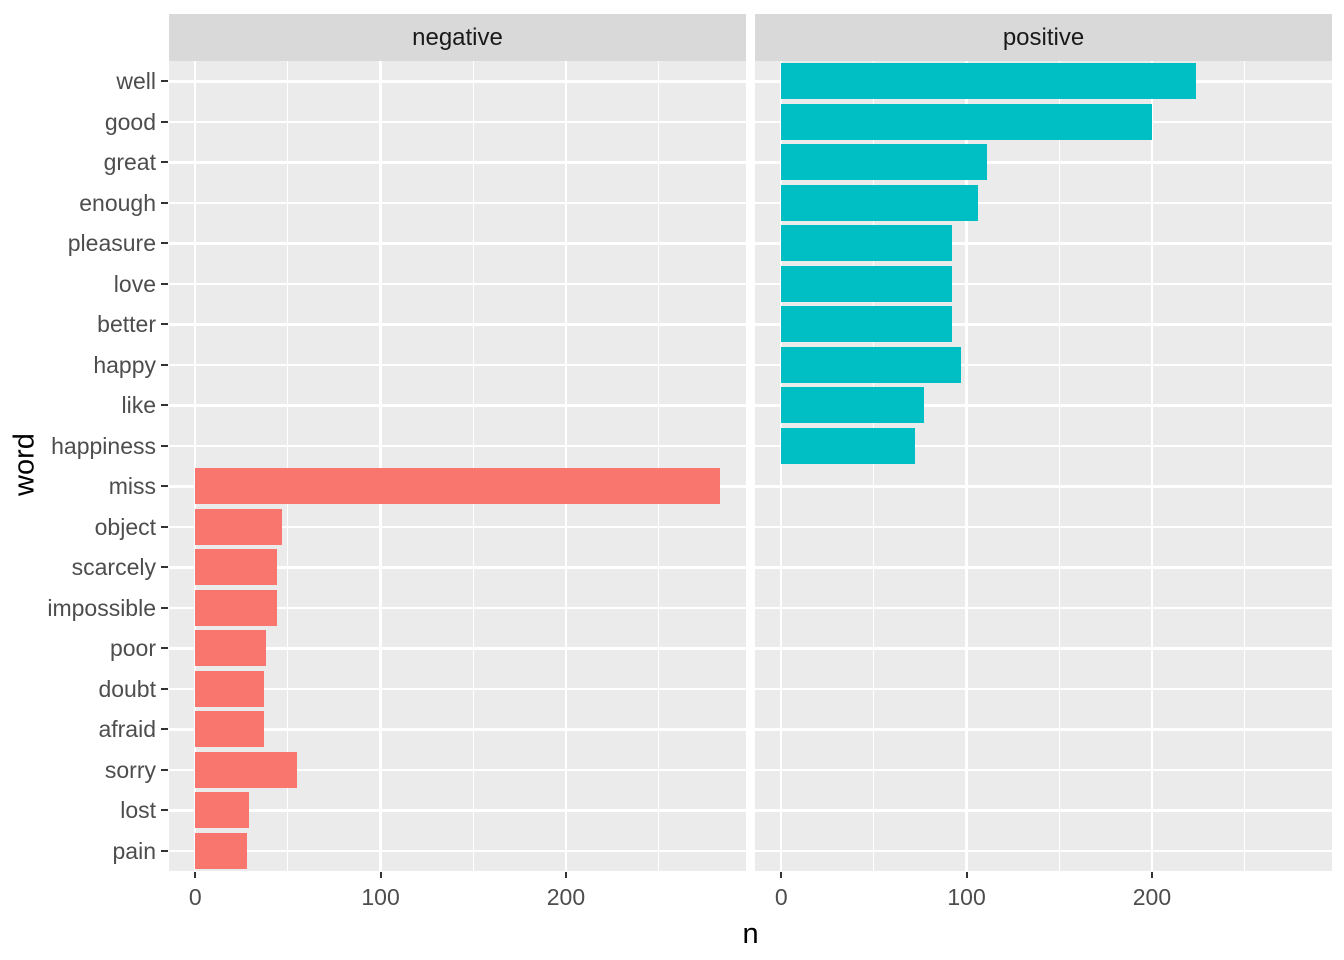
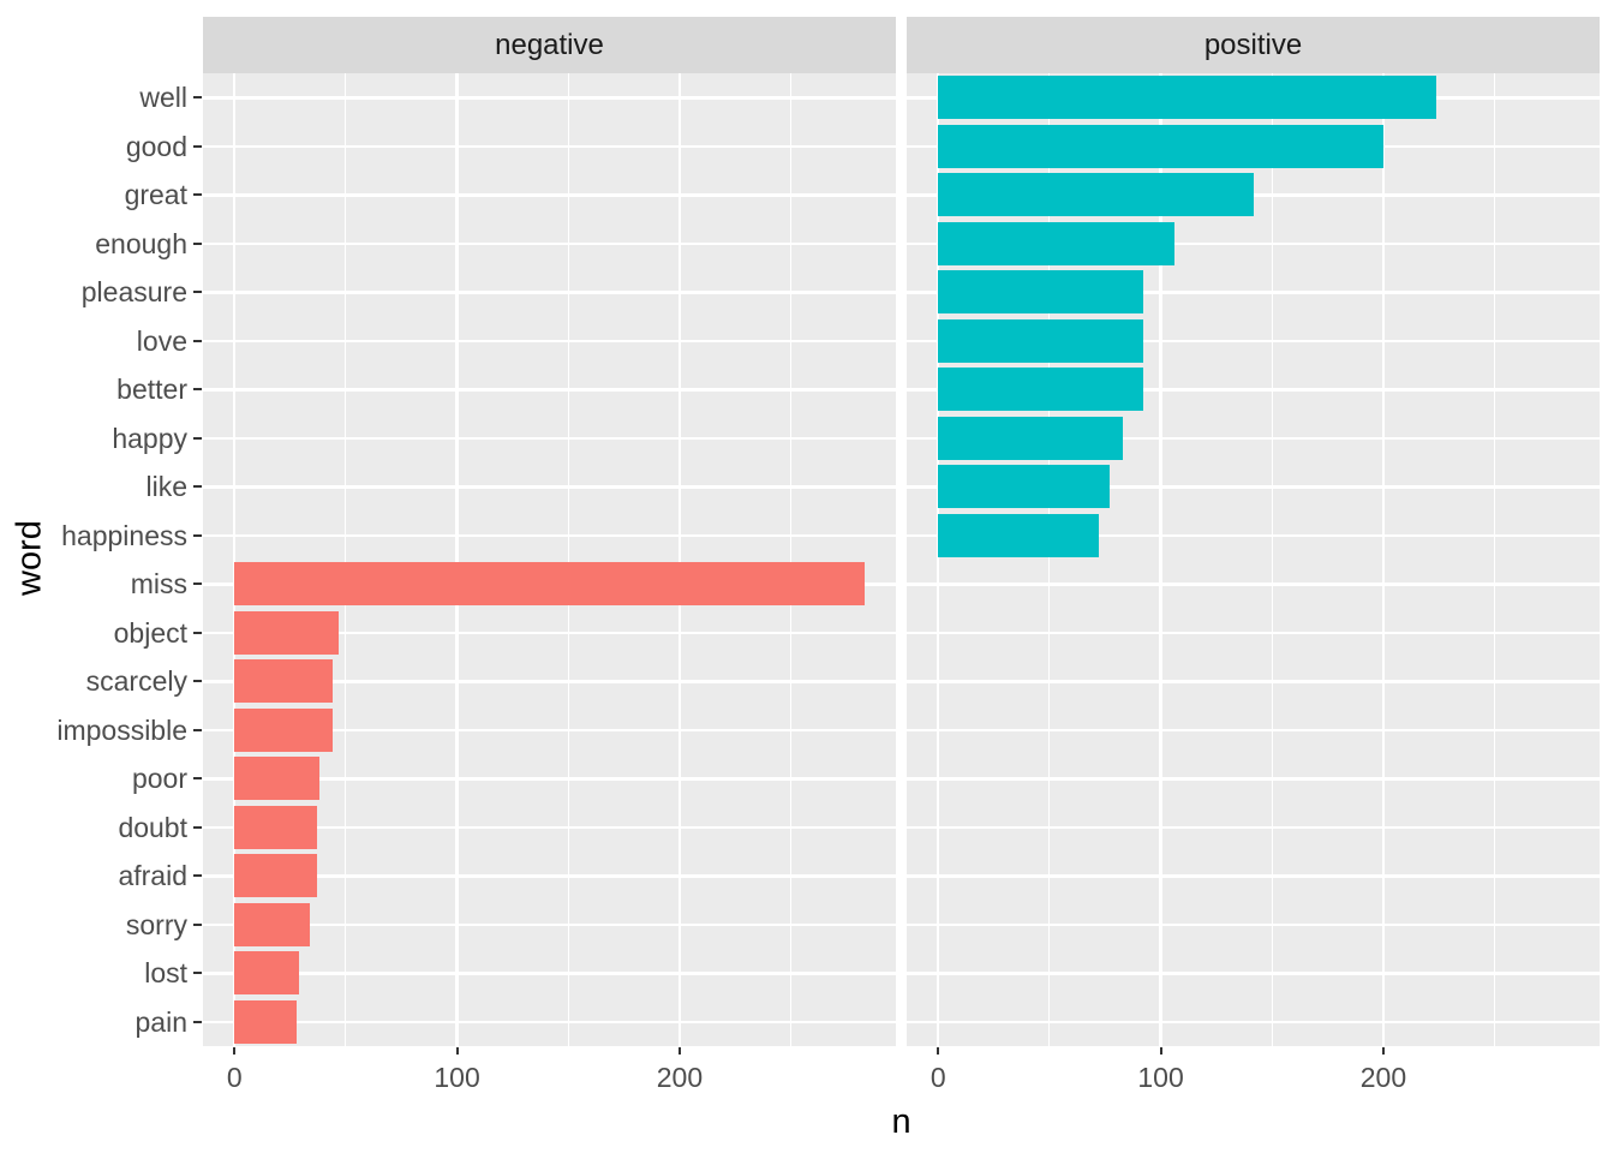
positive/great: 111 -> 142
positive/happy: 97 -> 83
negative/sorry: 55 -> 34
